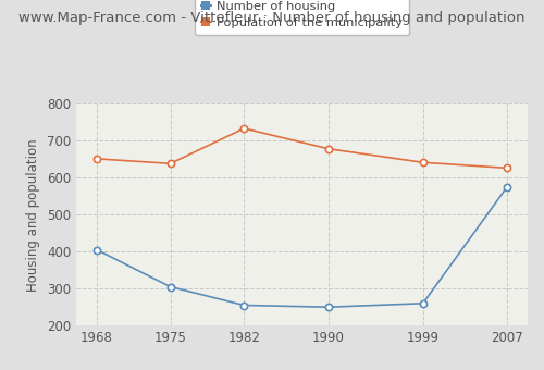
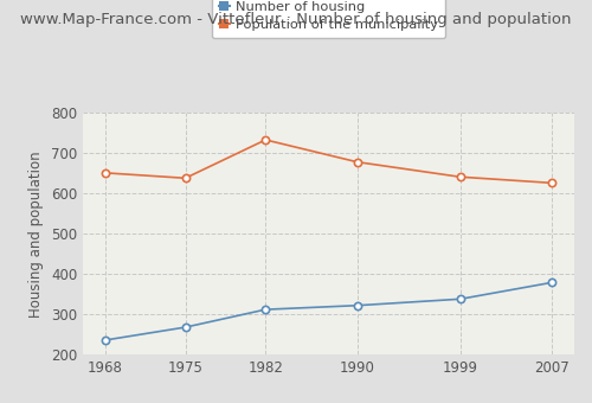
Number of housing/1968: 405 -> 236
Number of housing/1975: 305 -> 268
Number of housing/1982: 255 -> 312
Number of housing/1990: 250 -> 322
Number of housing/1999: 260 -> 338
Number of housing/2007: 575 -> 379
